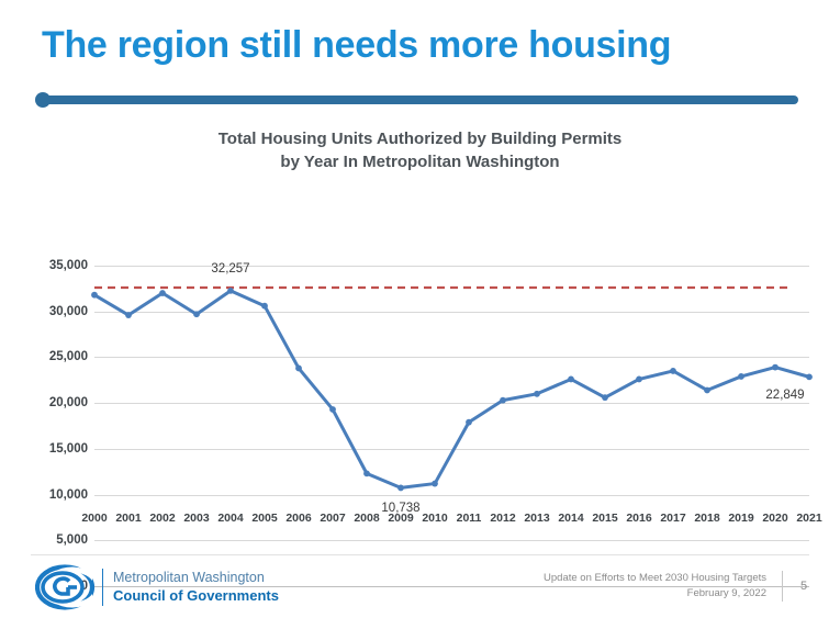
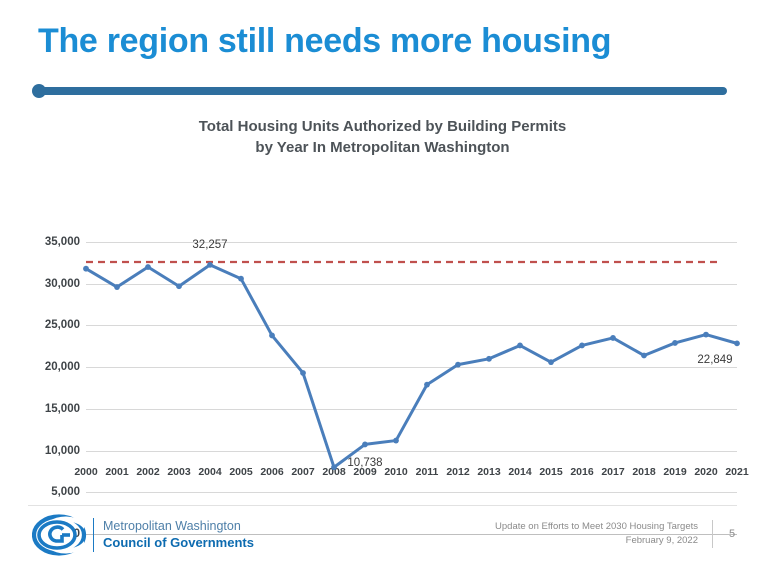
2008: 12000 -> 8000
